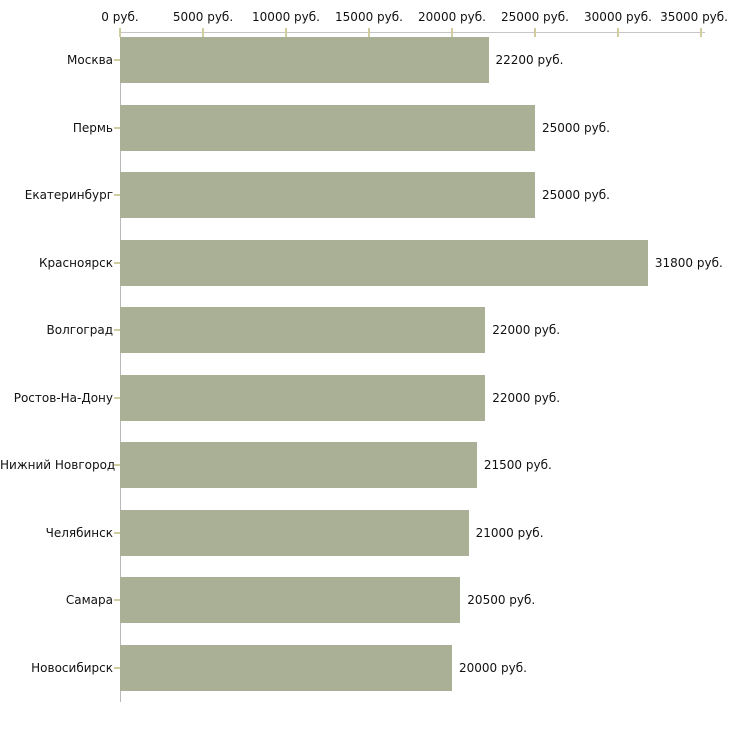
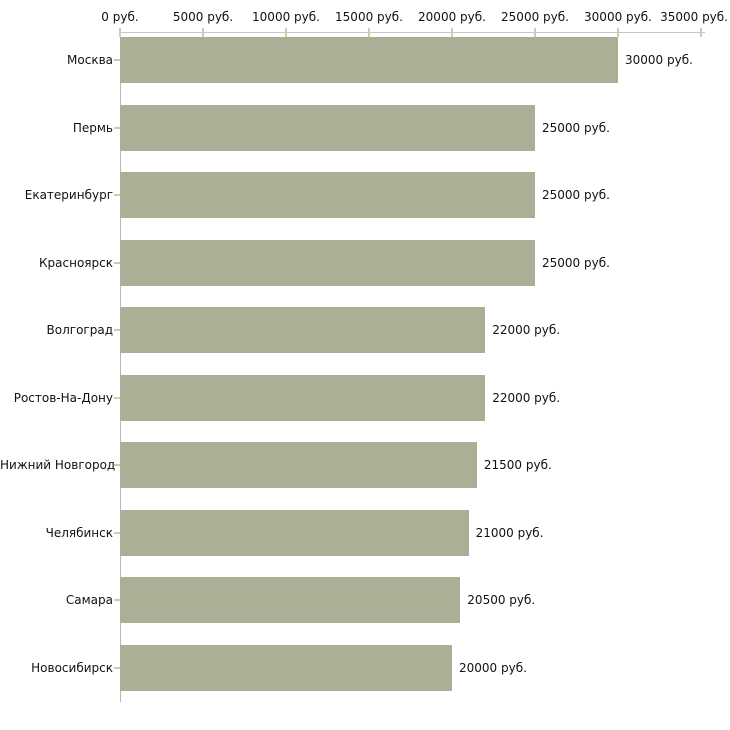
Москва: 22200 -> 30000
Красноярск: 31800 -> 25000
